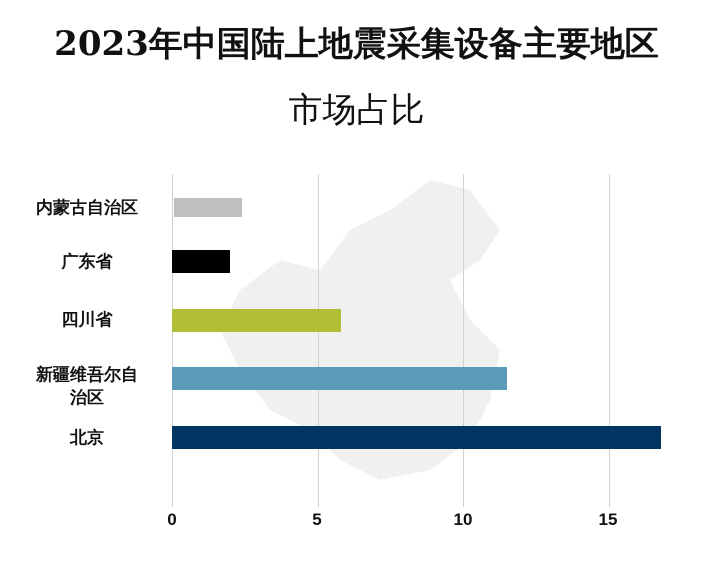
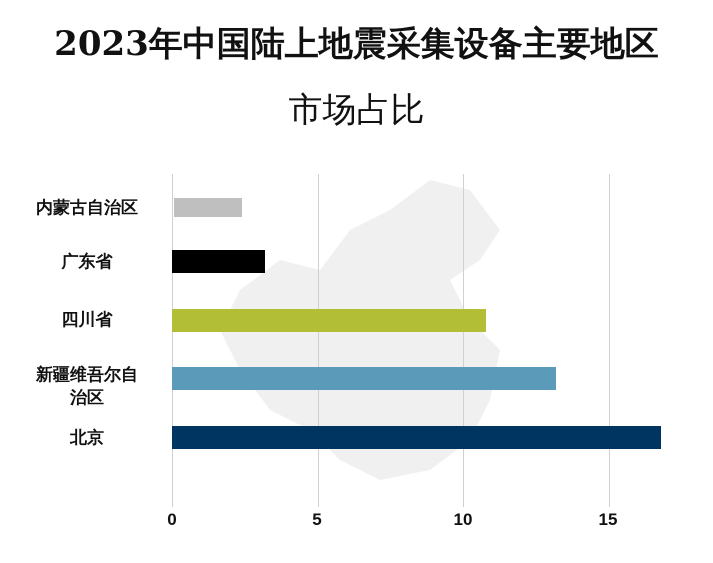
广东省: 2.0 -> 3.2
四川省: 5.8 -> 10.8
新疆维吾尔自治区: 11.5 -> 13.2
